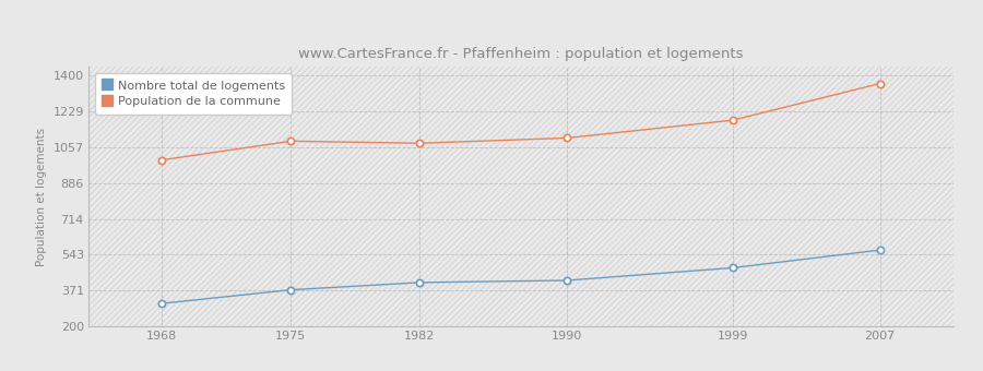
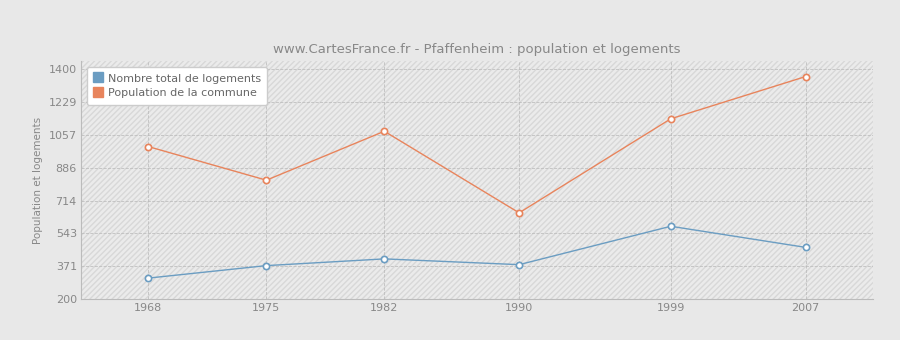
Population de la commune/1975: 1080 -> 820
Nombre total de logements/1990: 420 -> 380
Population de la commune/1990: 1100 -> 650
Nombre total de logements/1999: 480 -> 580
Population de la commune/1999: 1180 -> 1140
Nombre total de logements/2007: 560 -> 470
